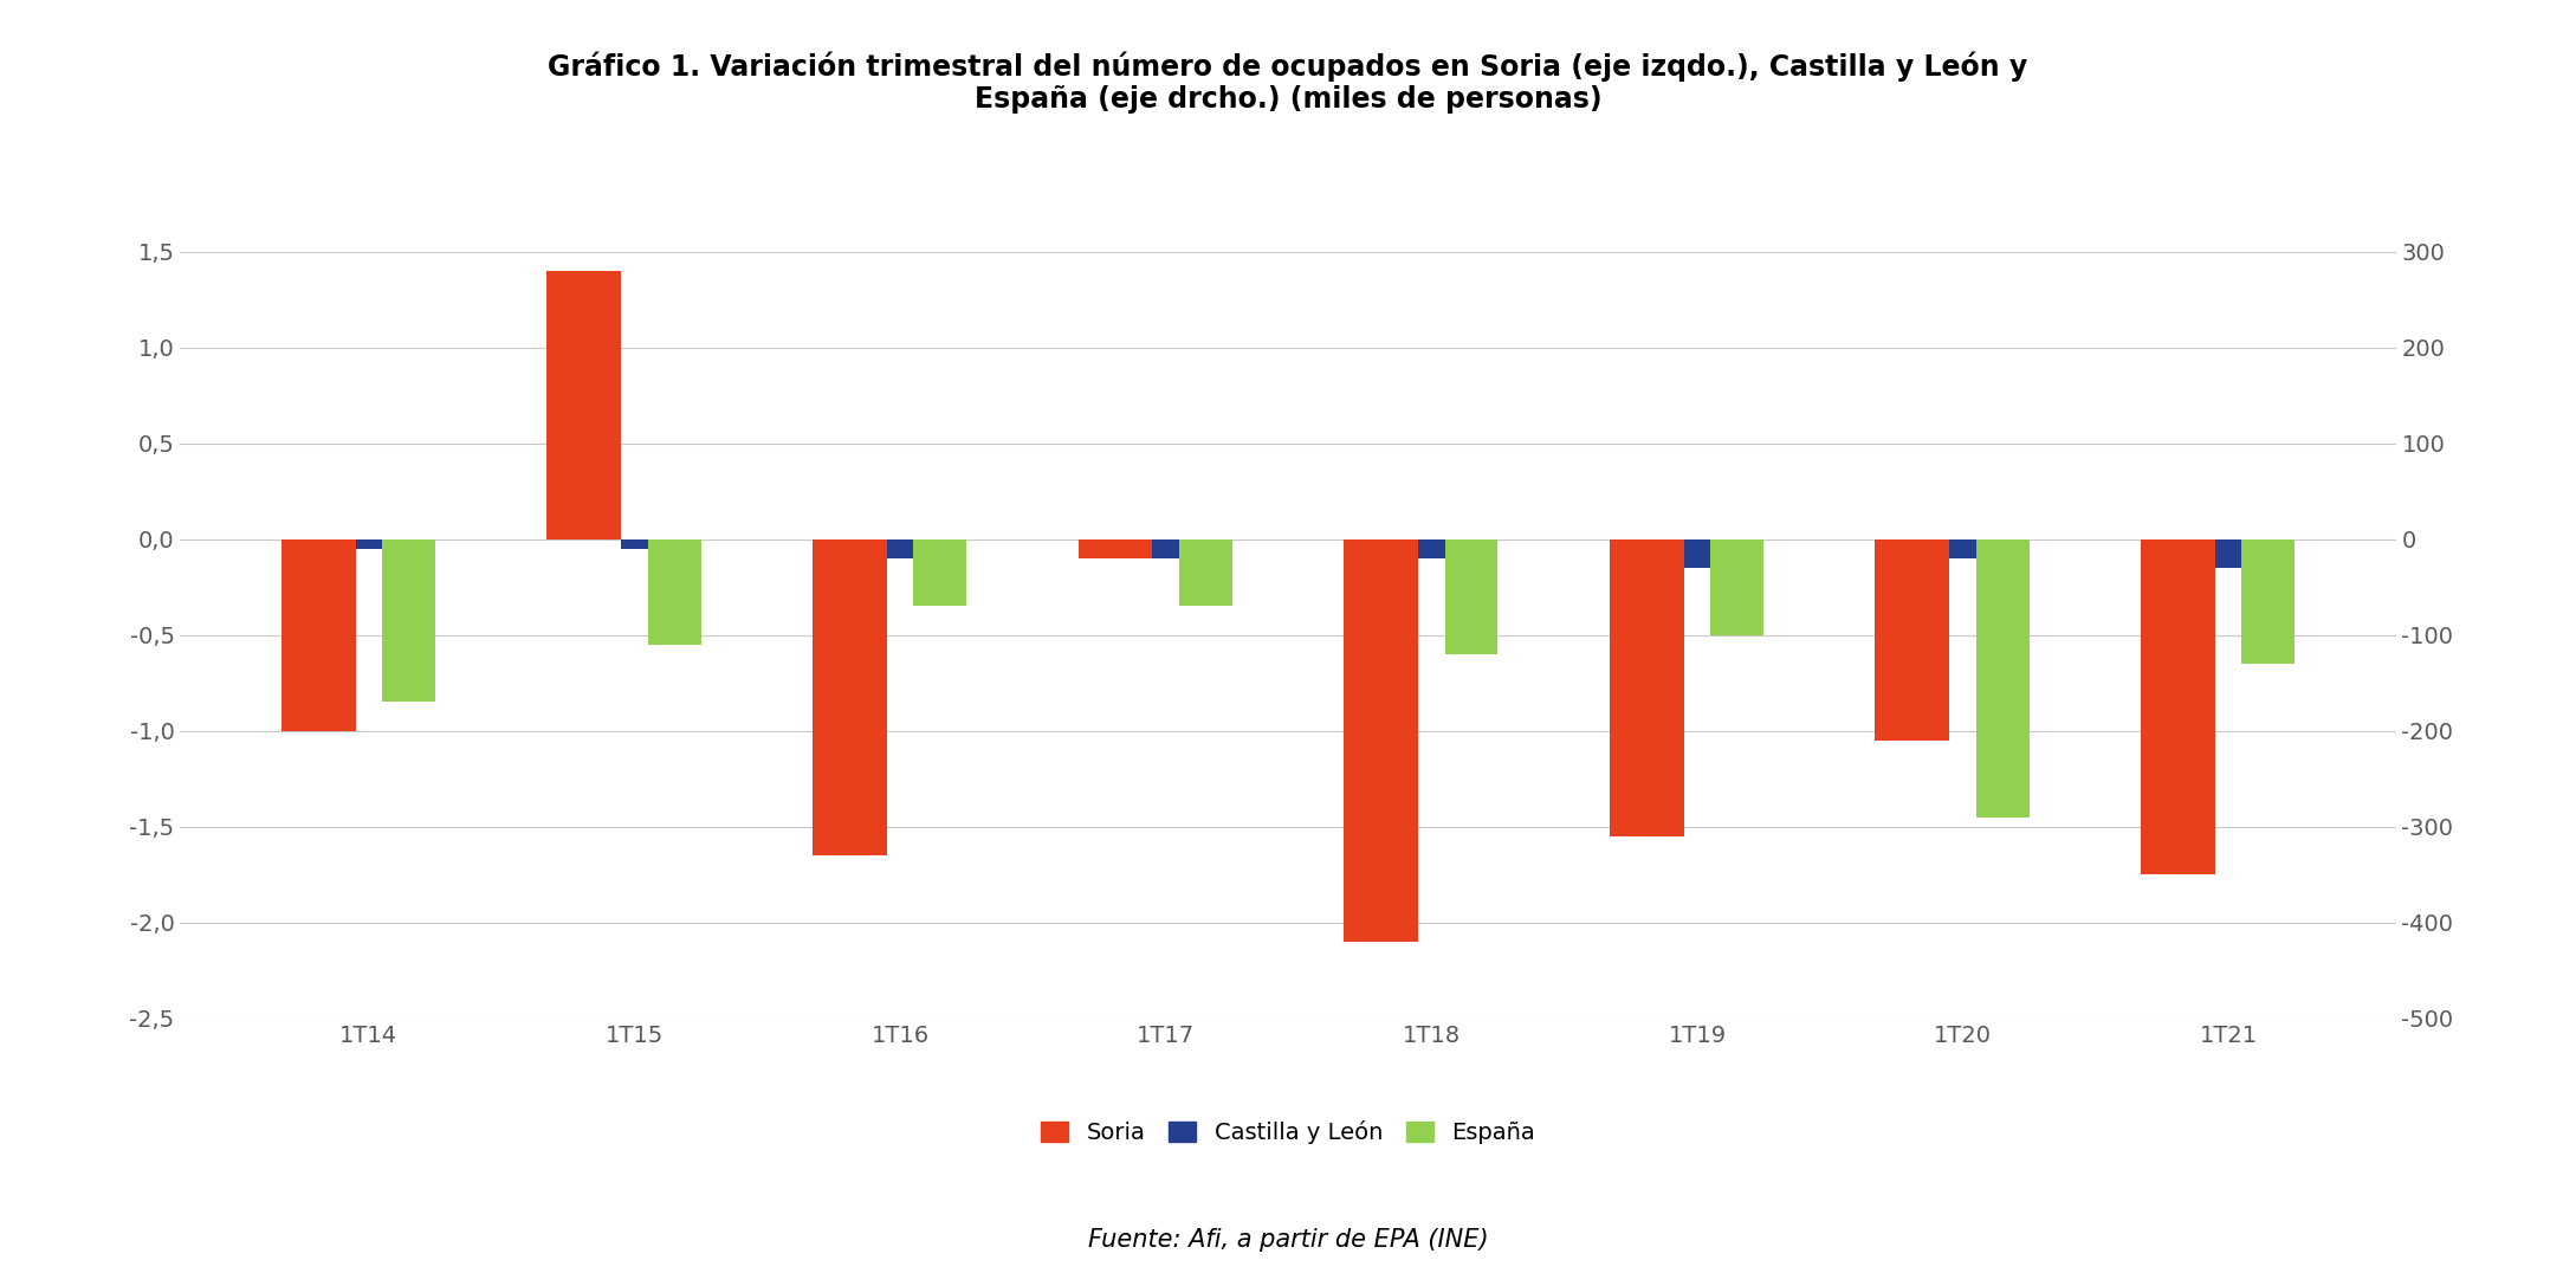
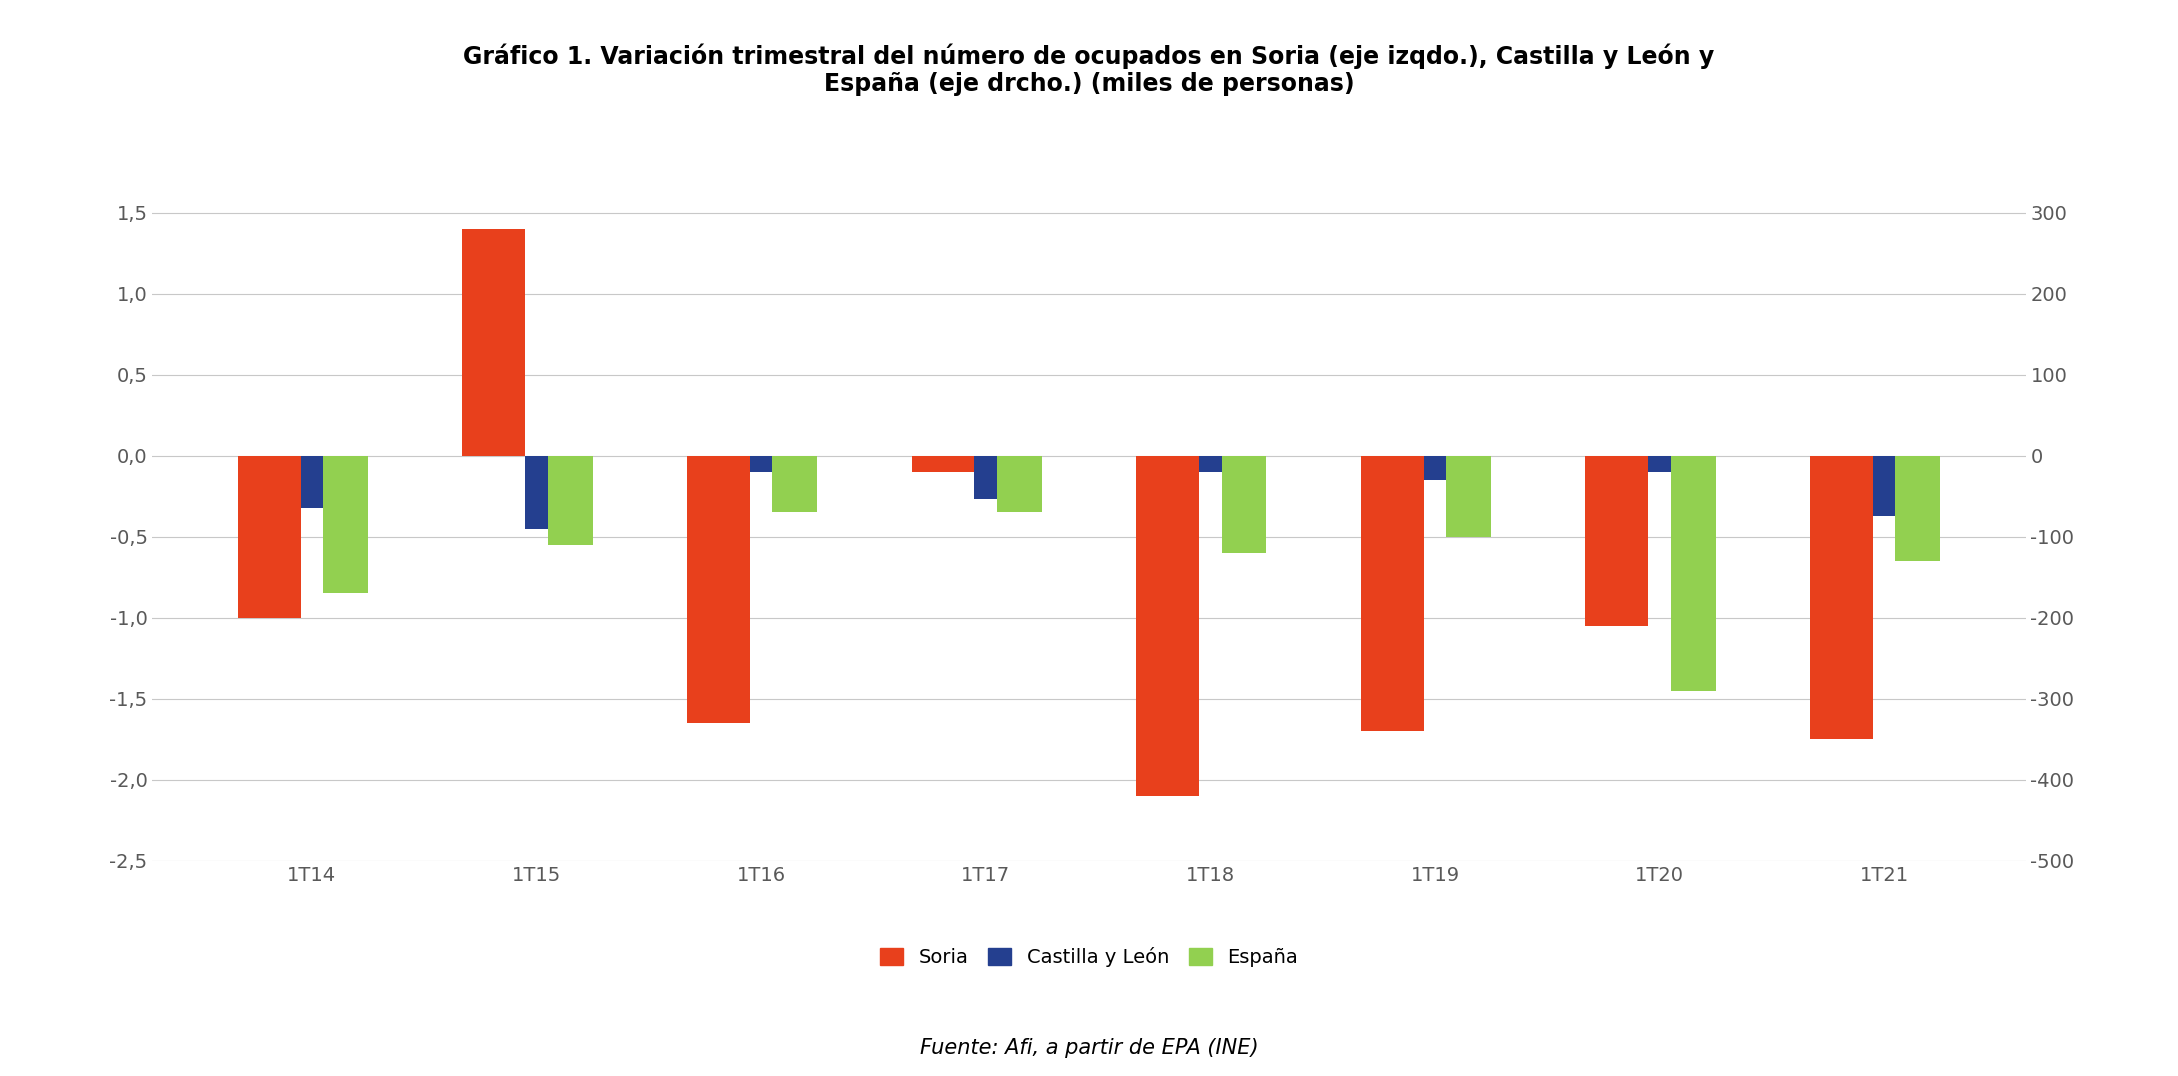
Castilla y León/1T14: -0,05 -> -0,32
Castilla y León/1T15: -0,05 -> -0,45
Castilla y León/1T17: -0,10 -> -0,27
Soria/1T19: -1,55 -> -1,70
Castilla y León/1T21: -0,15 -> -0,37
